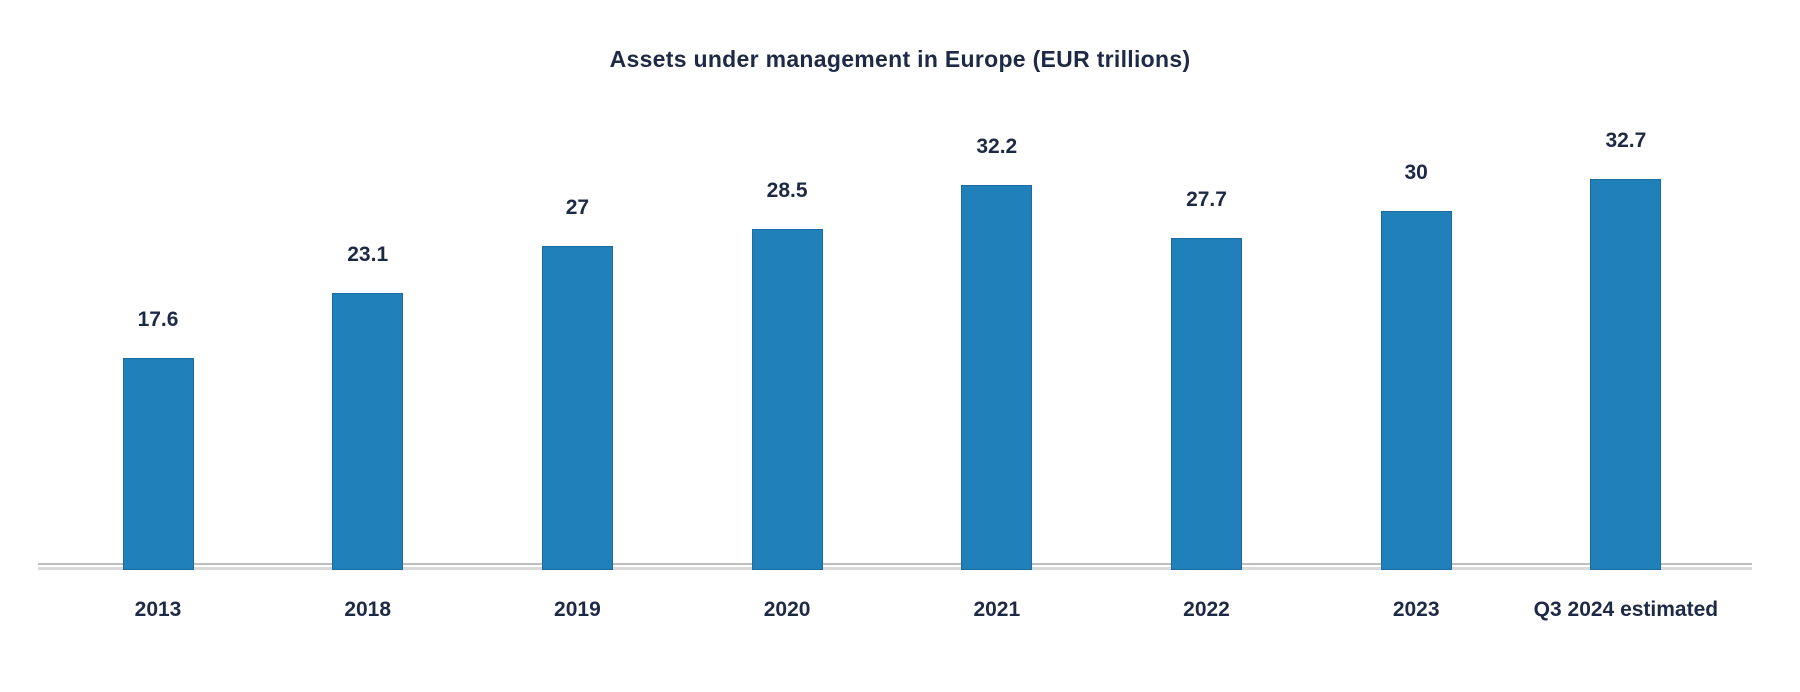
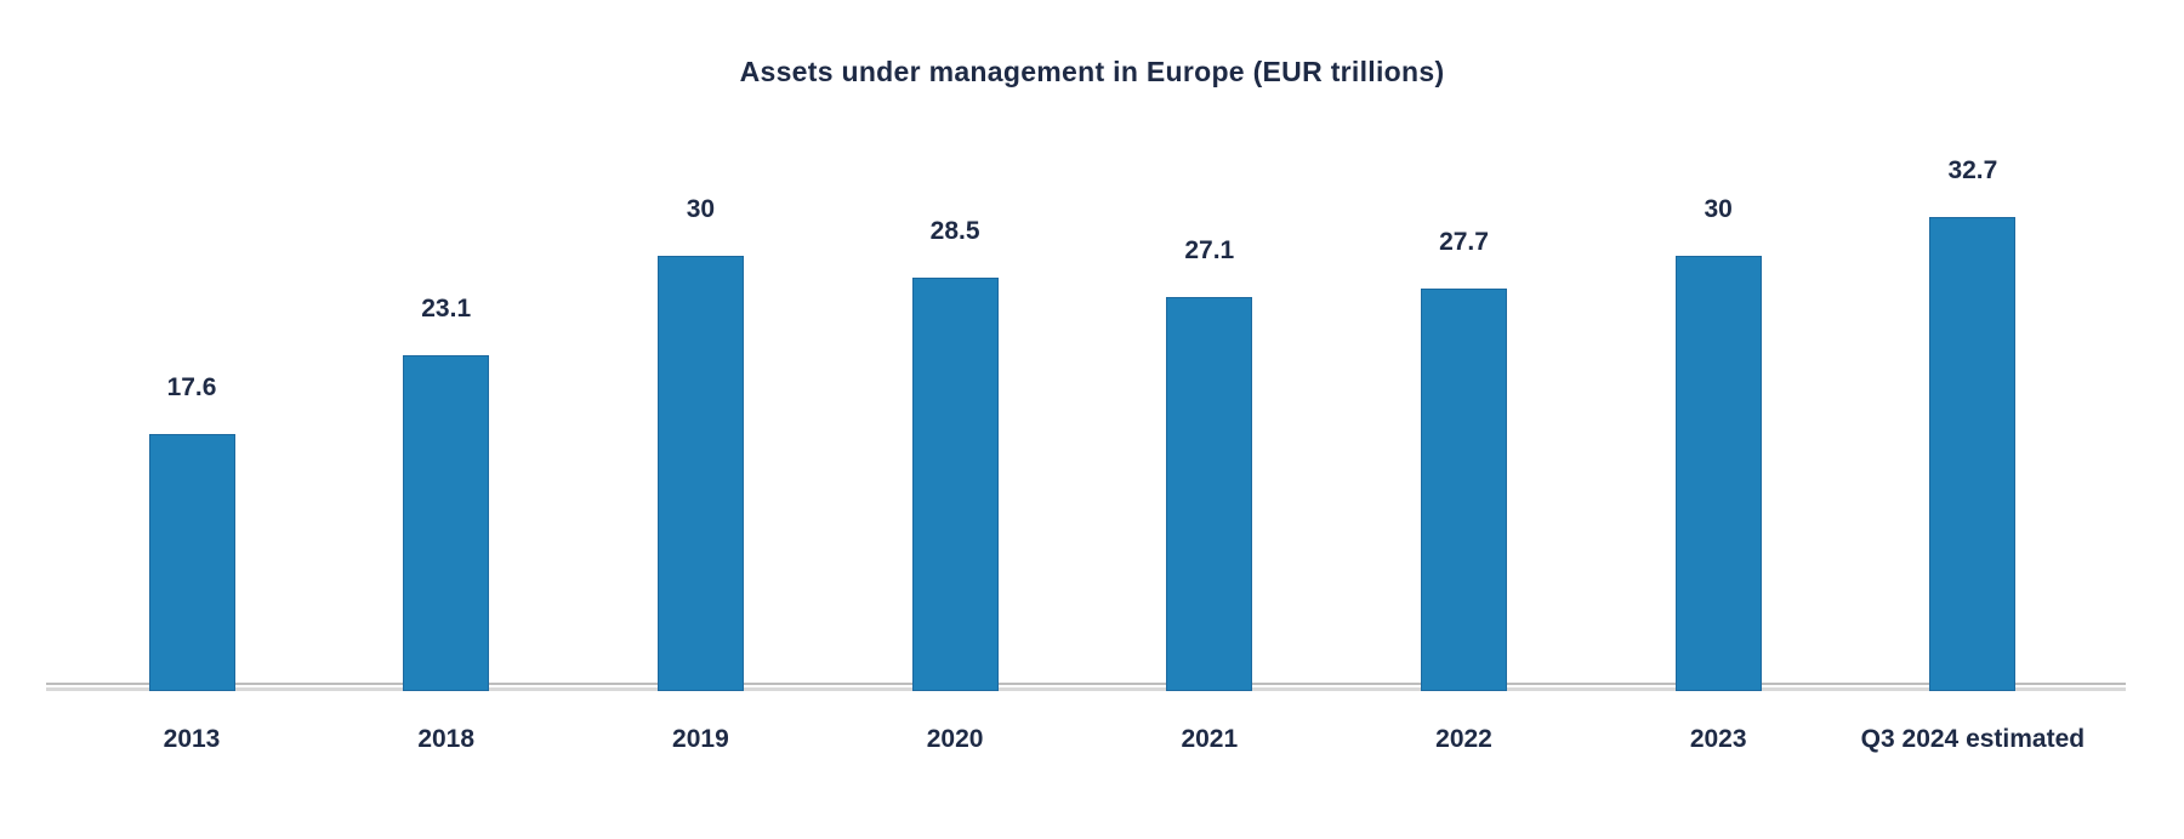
2019: 27 -> 30
2021: 32.2 -> 27.1
